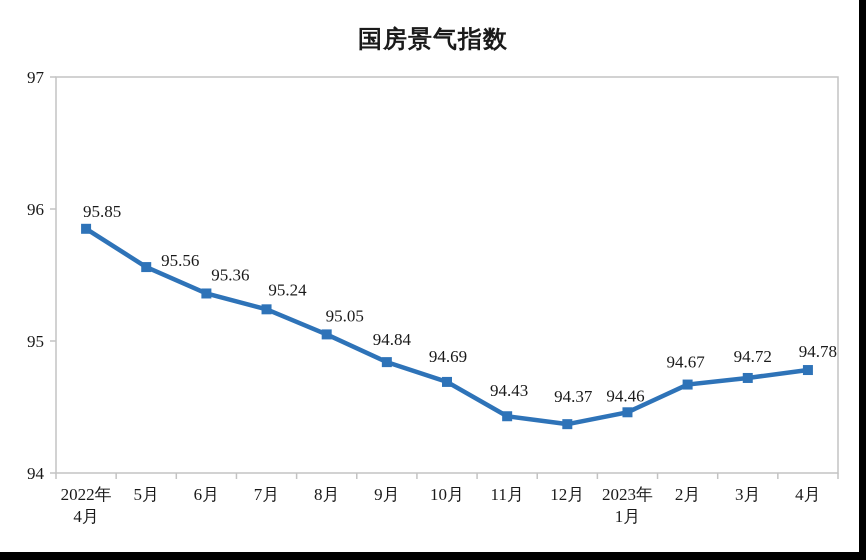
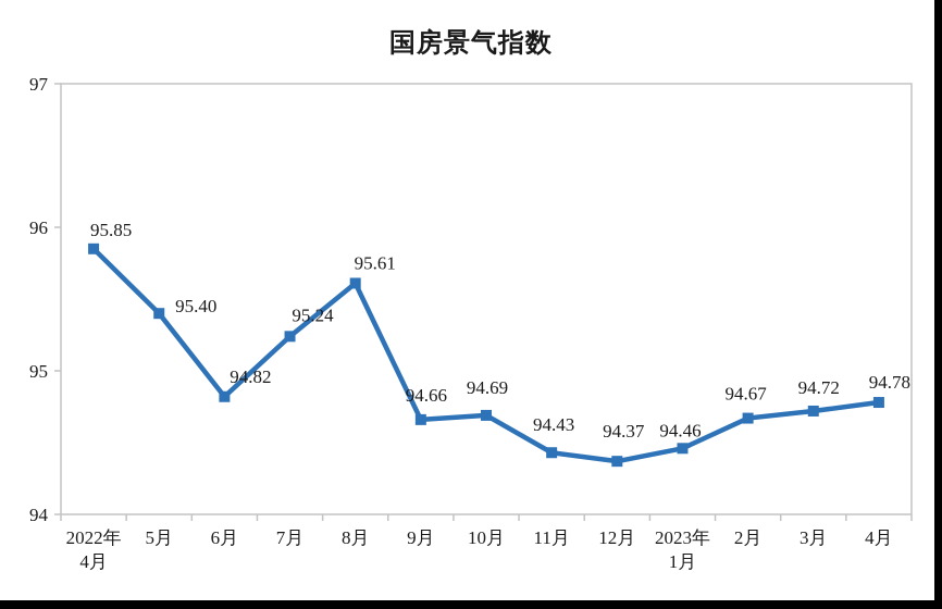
5月: 95.56 -> 95.40
6月: 95.36 -> 94.82
8月: 95.05 -> 95.61
9月: 94.84 -> 94.66
